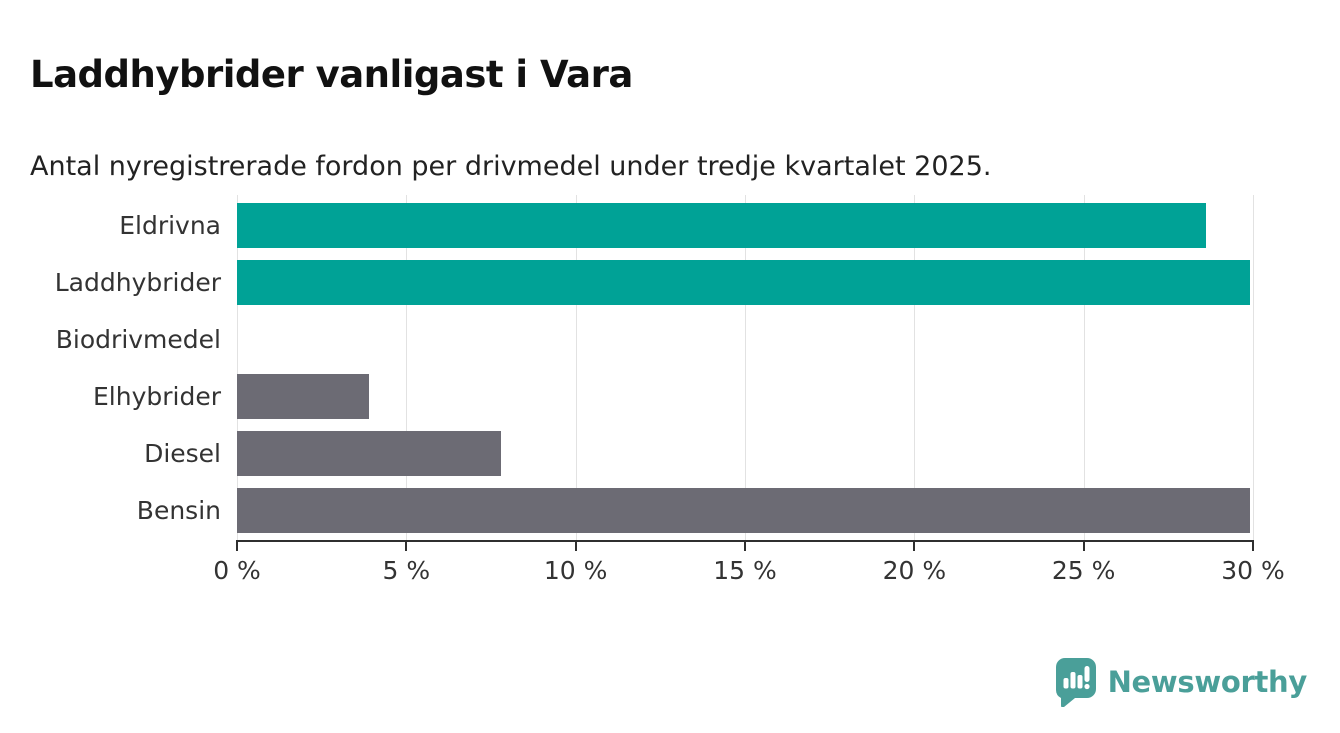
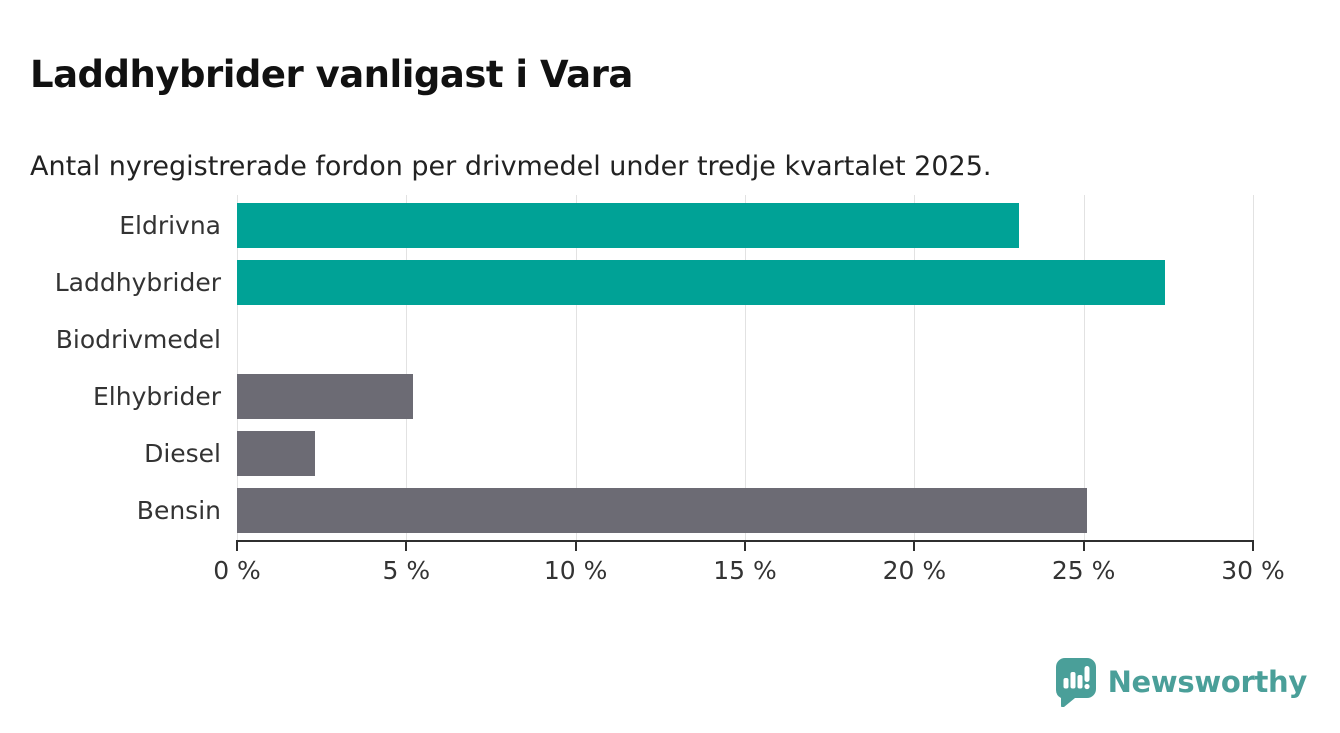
Eldrivna: 28.6% -> 23.1%
Laddhybrider: 29.9% -> 27.4%
Elhybrider: 3.9% -> 5.2%
Diesel: 7.8% -> 2.3%
Bensin: 29.9% -> 25.1%
